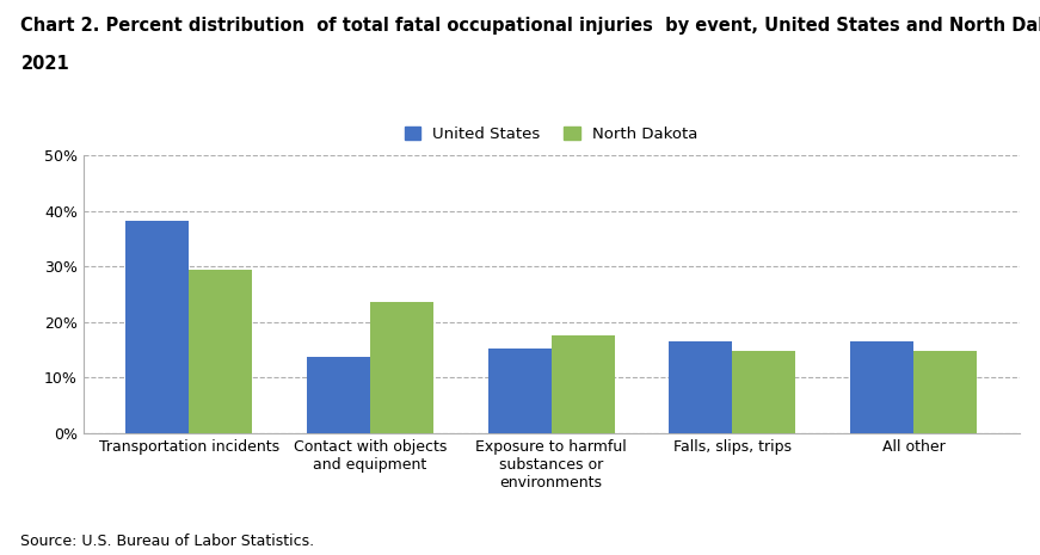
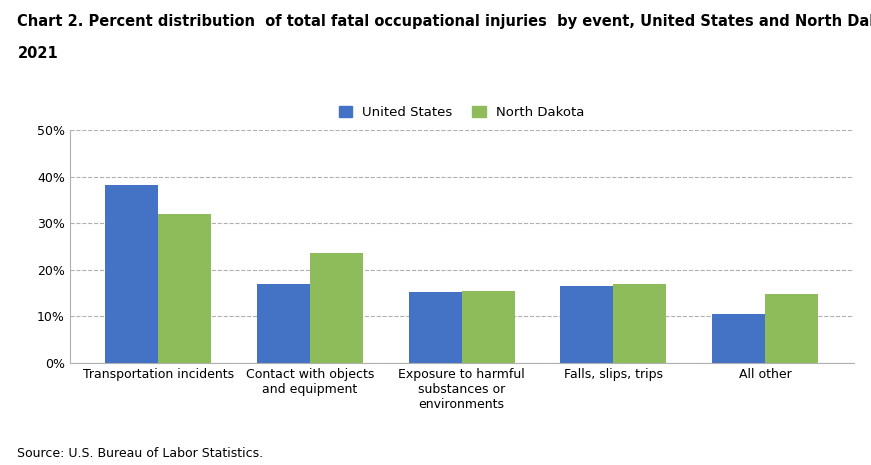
North Dakota/Transportation incidents: 29.4% -> 32.0%
United States/Contact with objects and equipment: 13.7% -> 17.0%
North Dakota/Exposure to harmful substances or environments: 17.6% -> 15.5%
North Dakota/Falls, slips, trips: 14.7% -> 17.0%
United States/All other: 16.5% -> 10.5%
